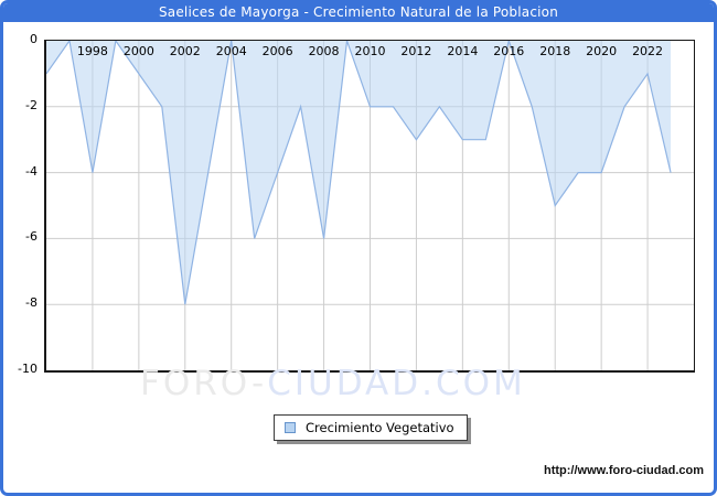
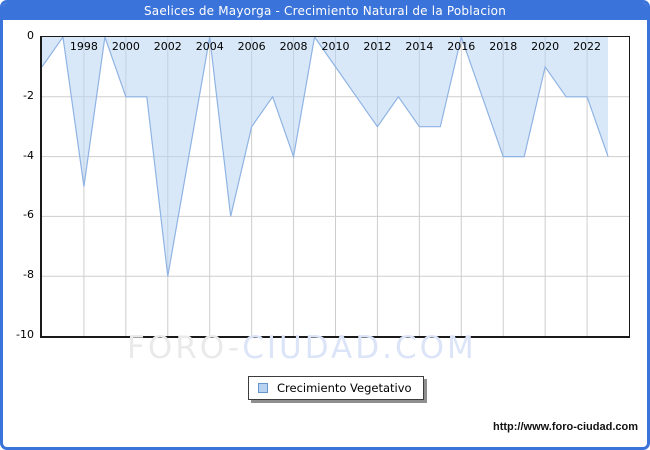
1998: -4 -> -5
2000: -1 -> -2
2006: -4 -> -3
2008: -6 -> -4
2010: -2 -> -1
2018: -5 -> -4
2020: -4 -> -1
2022: -1 -> -2
